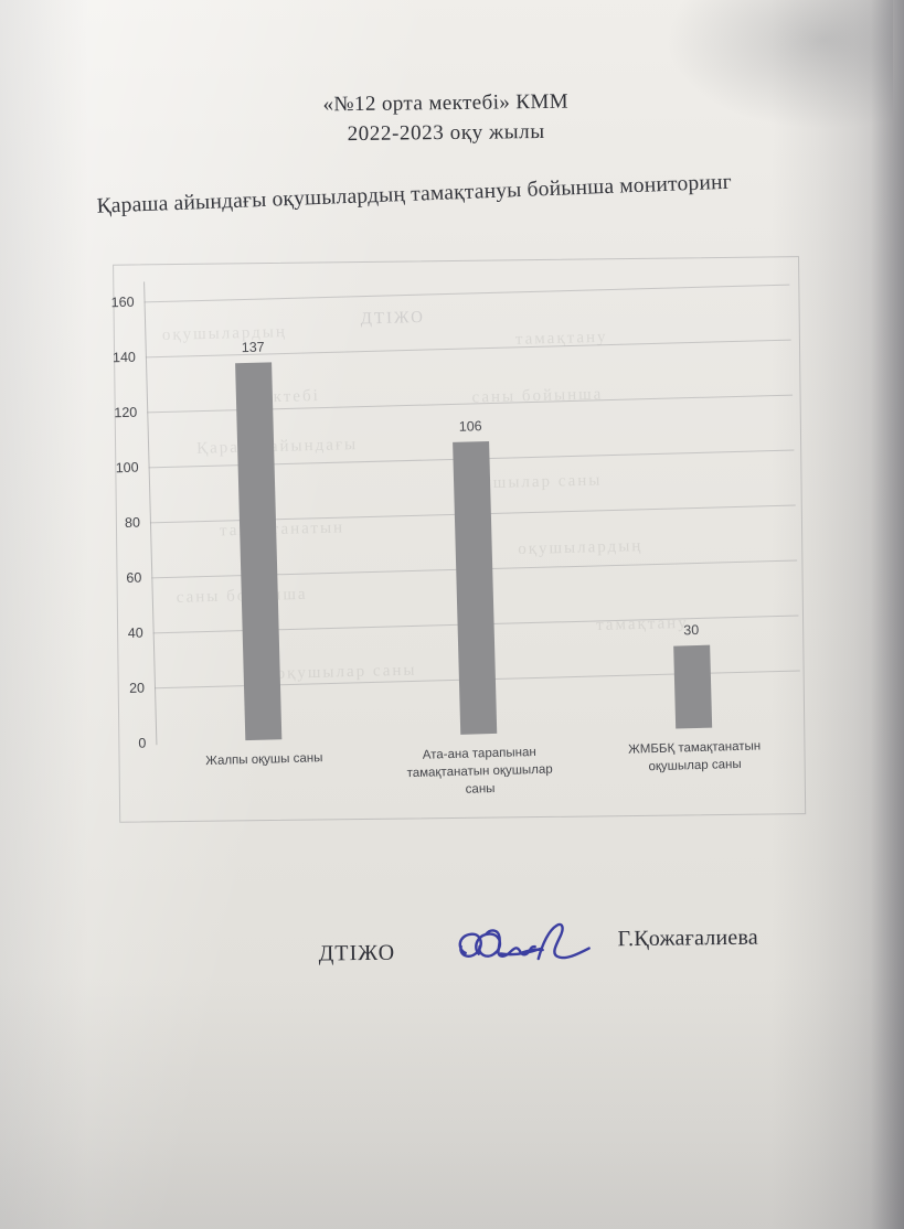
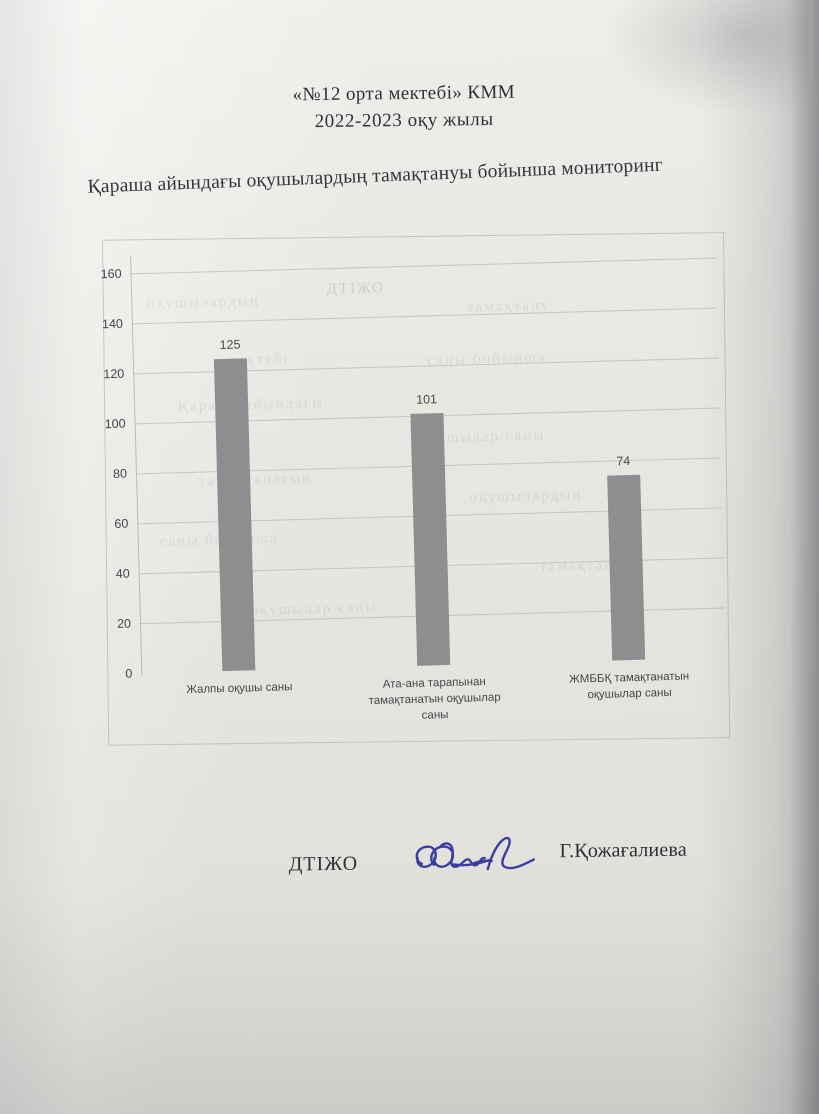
Жалпы оқушы саны: 137 -> 125
Ата-ана тарапынан тамақтанатын оқушылар саны: 106 -> 101
ЖМББҚ тамақтанатын оқушылар саны: 30 -> 74
